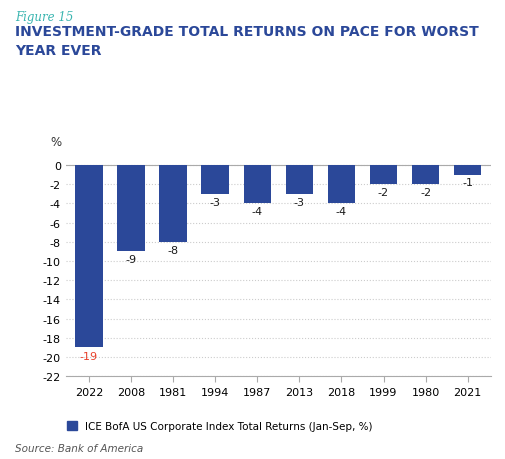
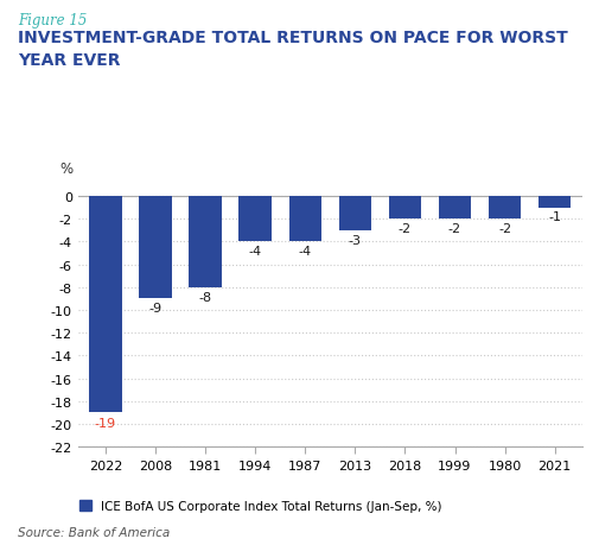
1994: -3 -> -4
2018: -4 -> -2
